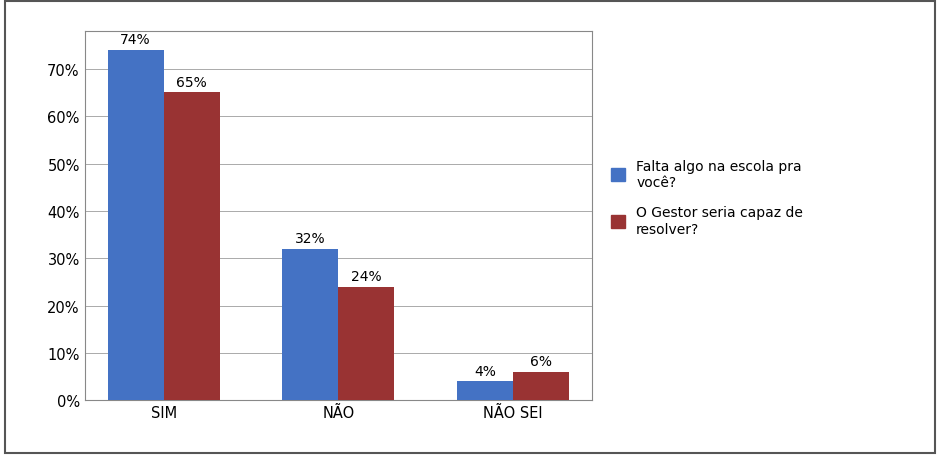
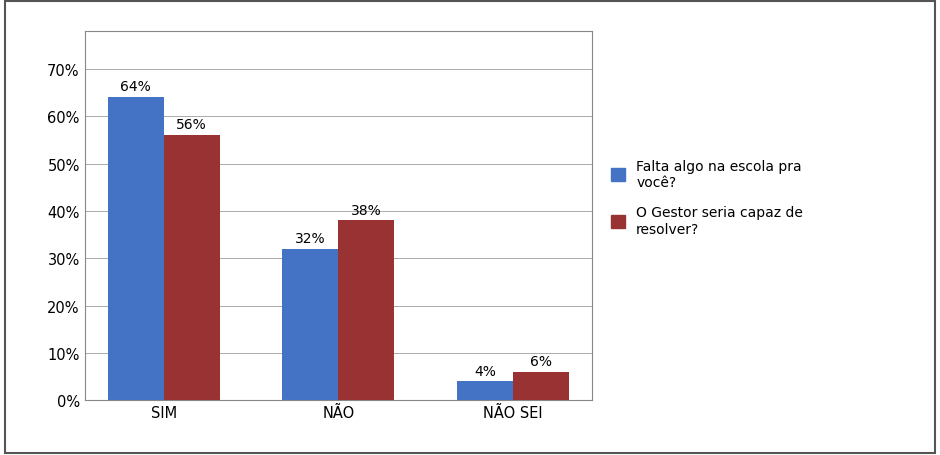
Falta algo na escola pra você?/SIM: 74% -> 64%
O Gestor seria capaz de resolver?/SIM: 65% -> 56%
O Gestor seria capaz de resolver?/NÃO: 24% -> 38%
